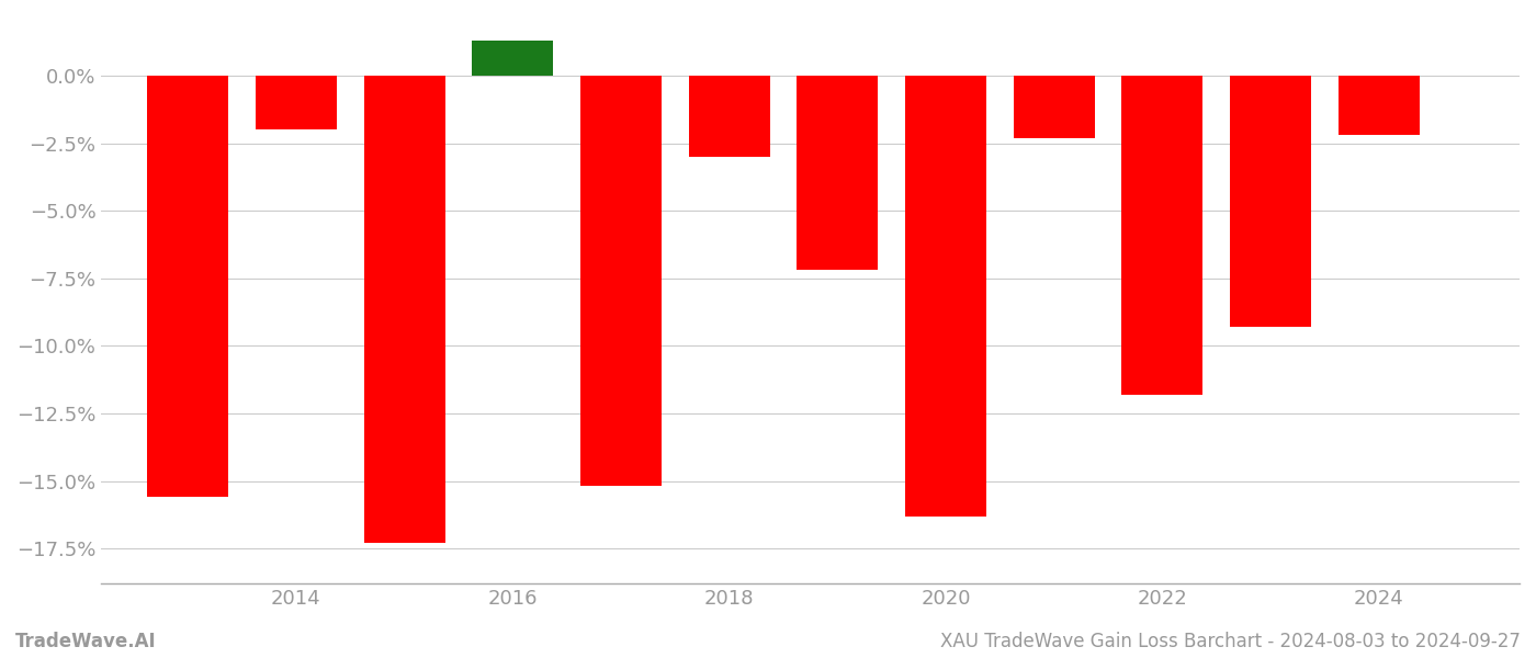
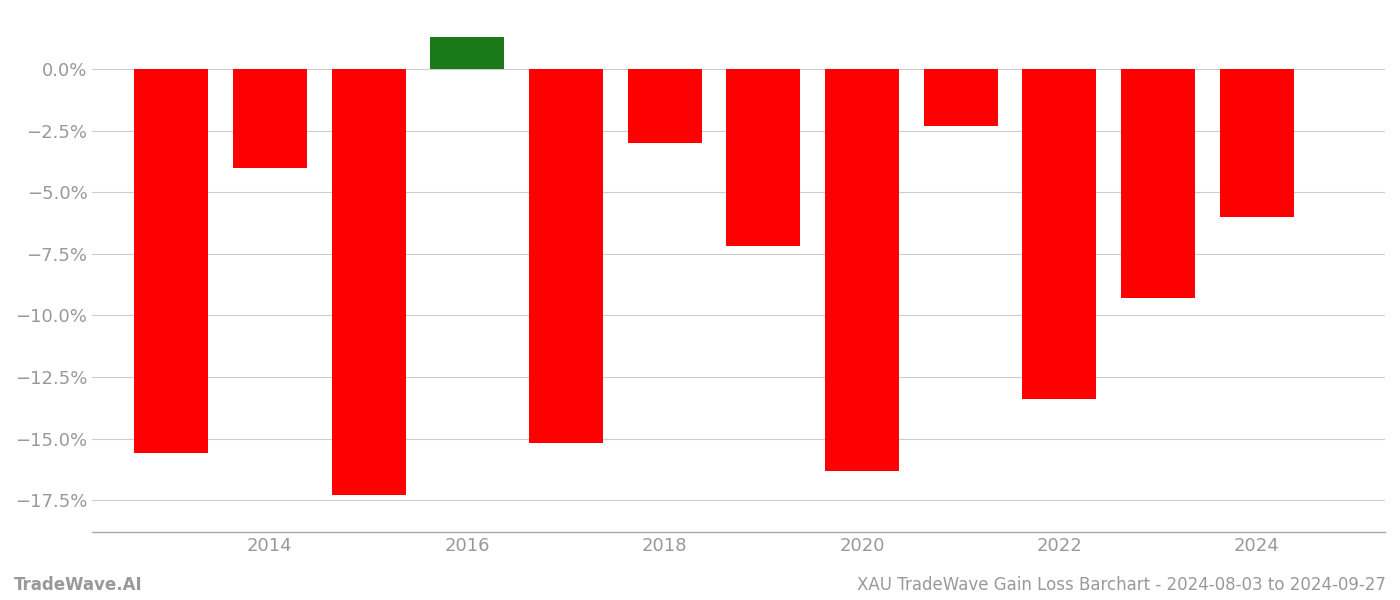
2014: -2.0% -> -4.0%
2022: -11.8% -> -13.4%
2024: -2.2% -> -6.0%
